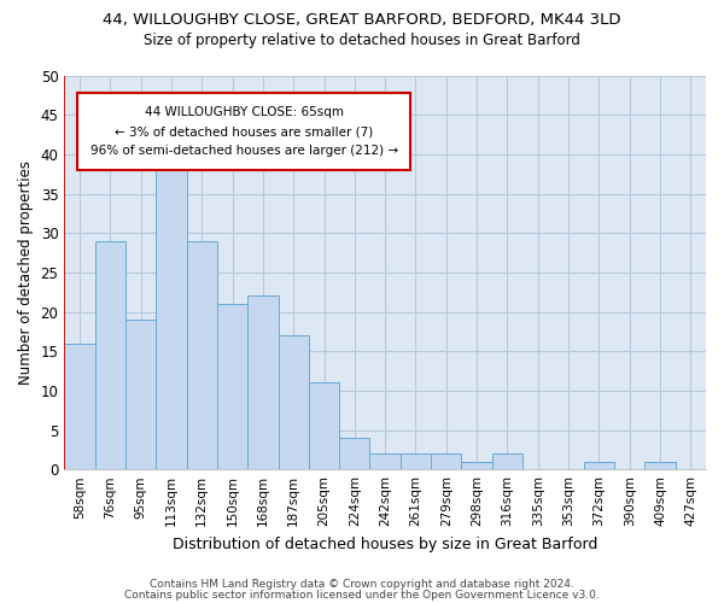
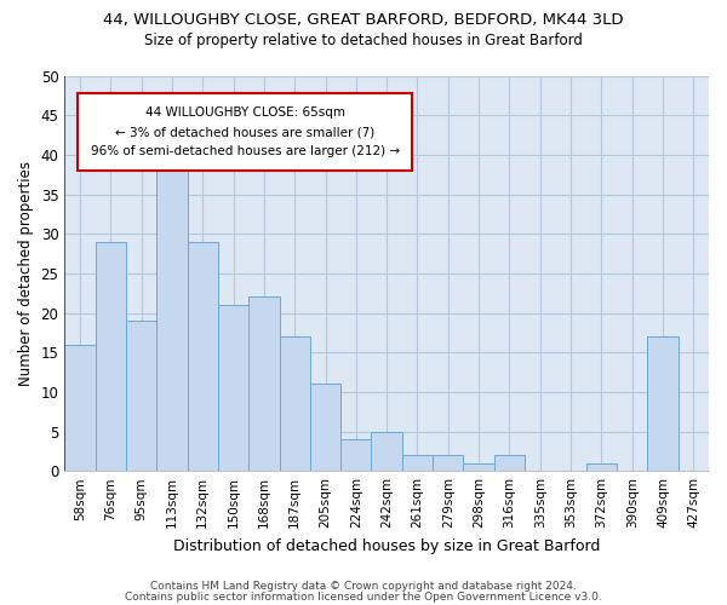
242sqm: 2 -> 5
409sqm: 1 -> 17
